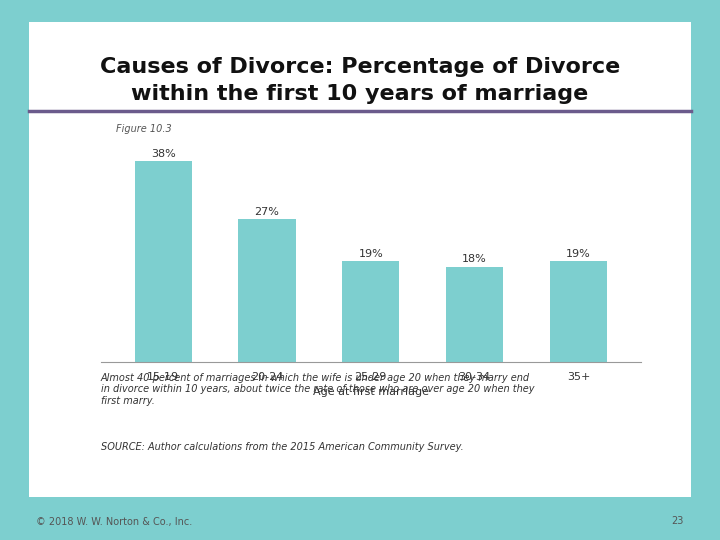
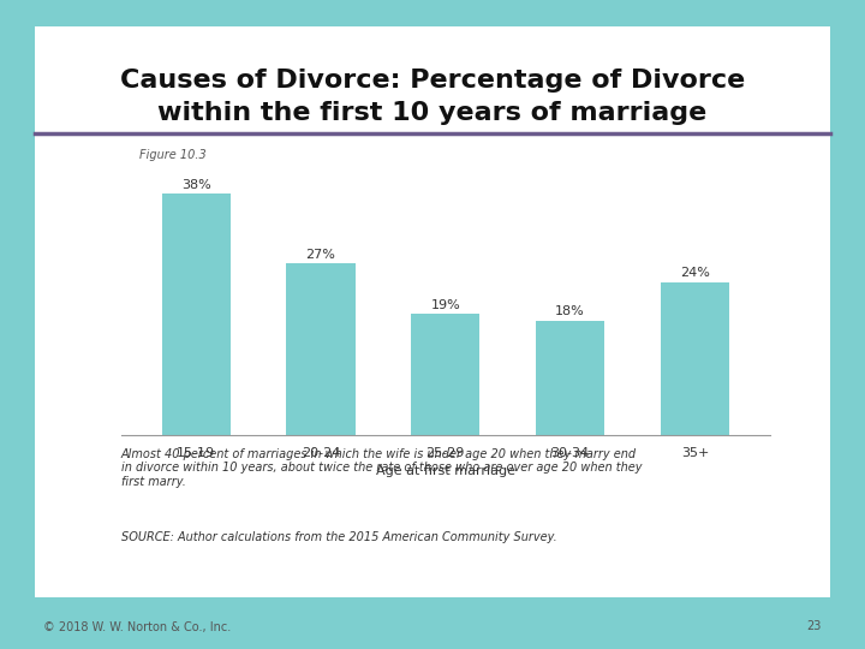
35+: 19% -> 24%
